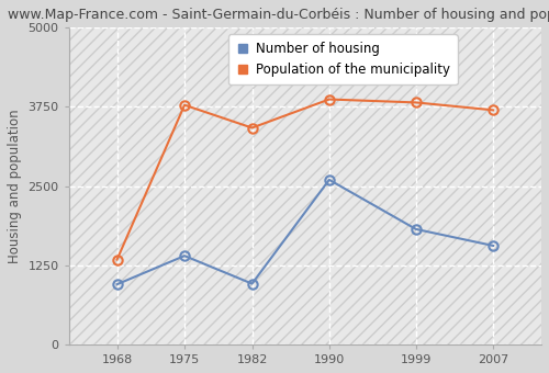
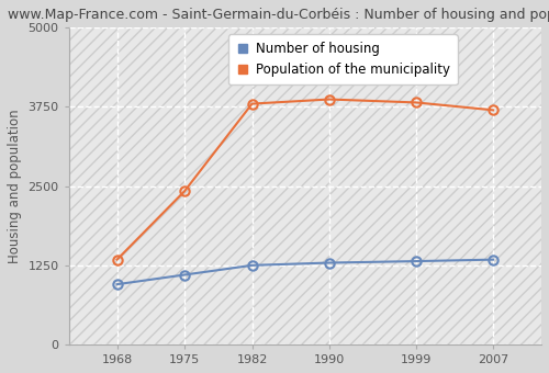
Number of housing/1975: 1400 -> 1100
Population of the municipality/1975: 3780 -> 2420
Number of housing/1982: 960 -> 1250
Population of the municipality/1982: 3420 -> 3800
Number of housing/1990: 2600 -> 1290
Number of housing/1999: 1820 -> 1320
Number of housing/2007: 1560 -> 1340
